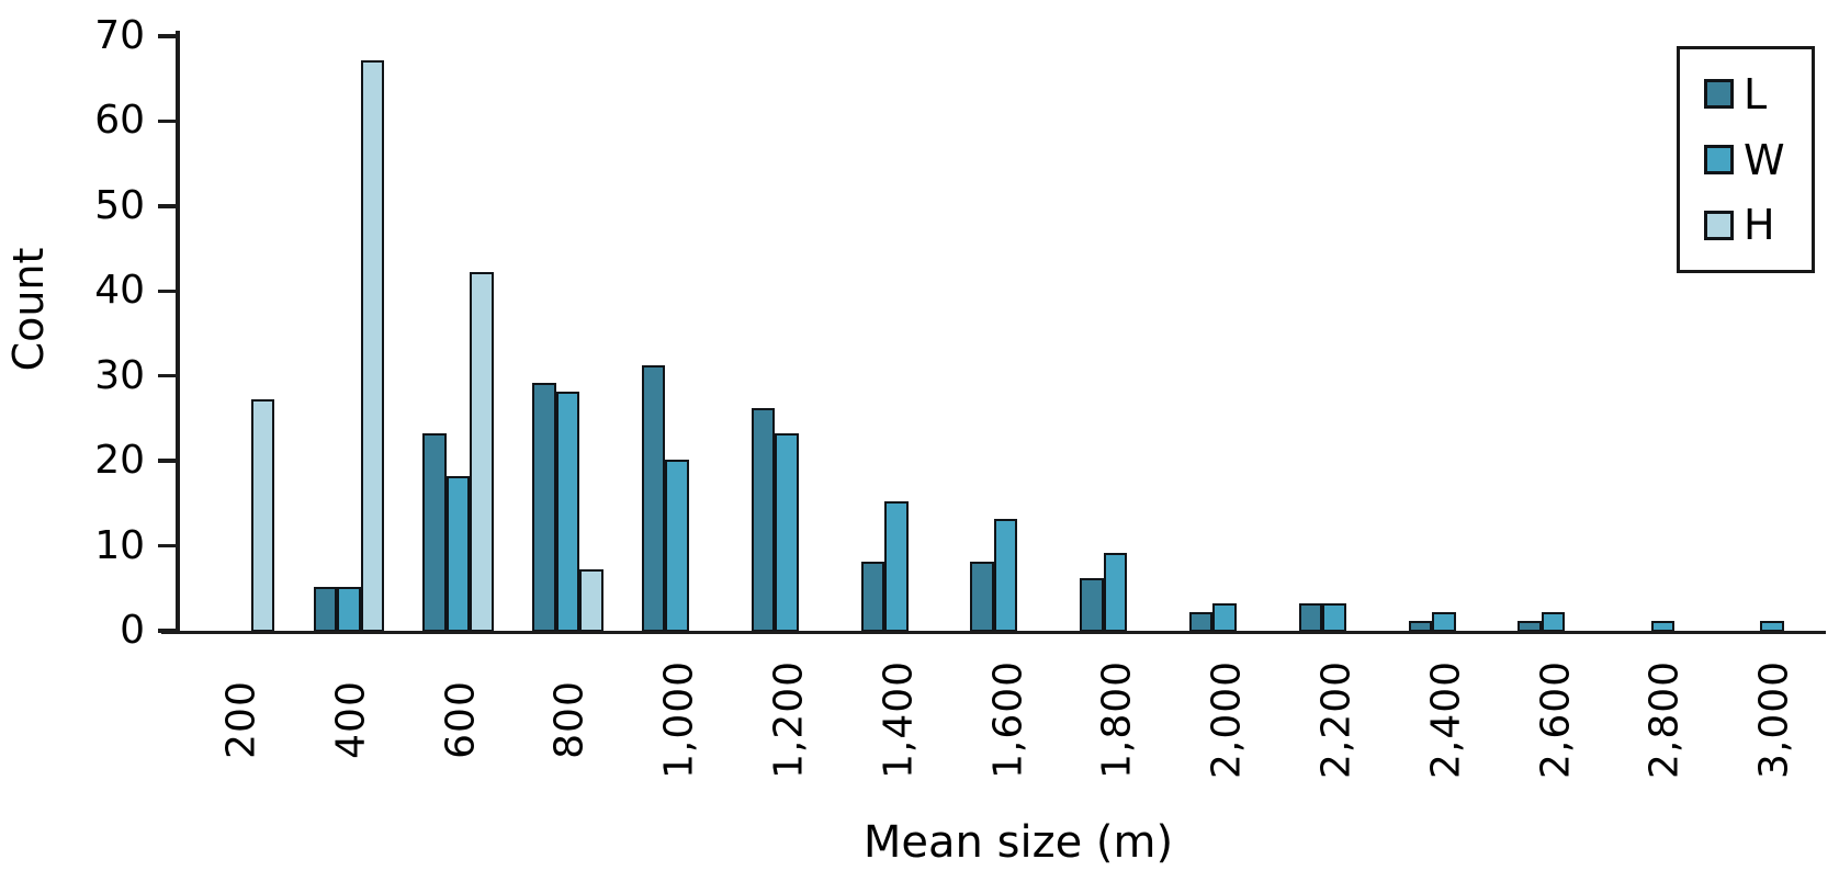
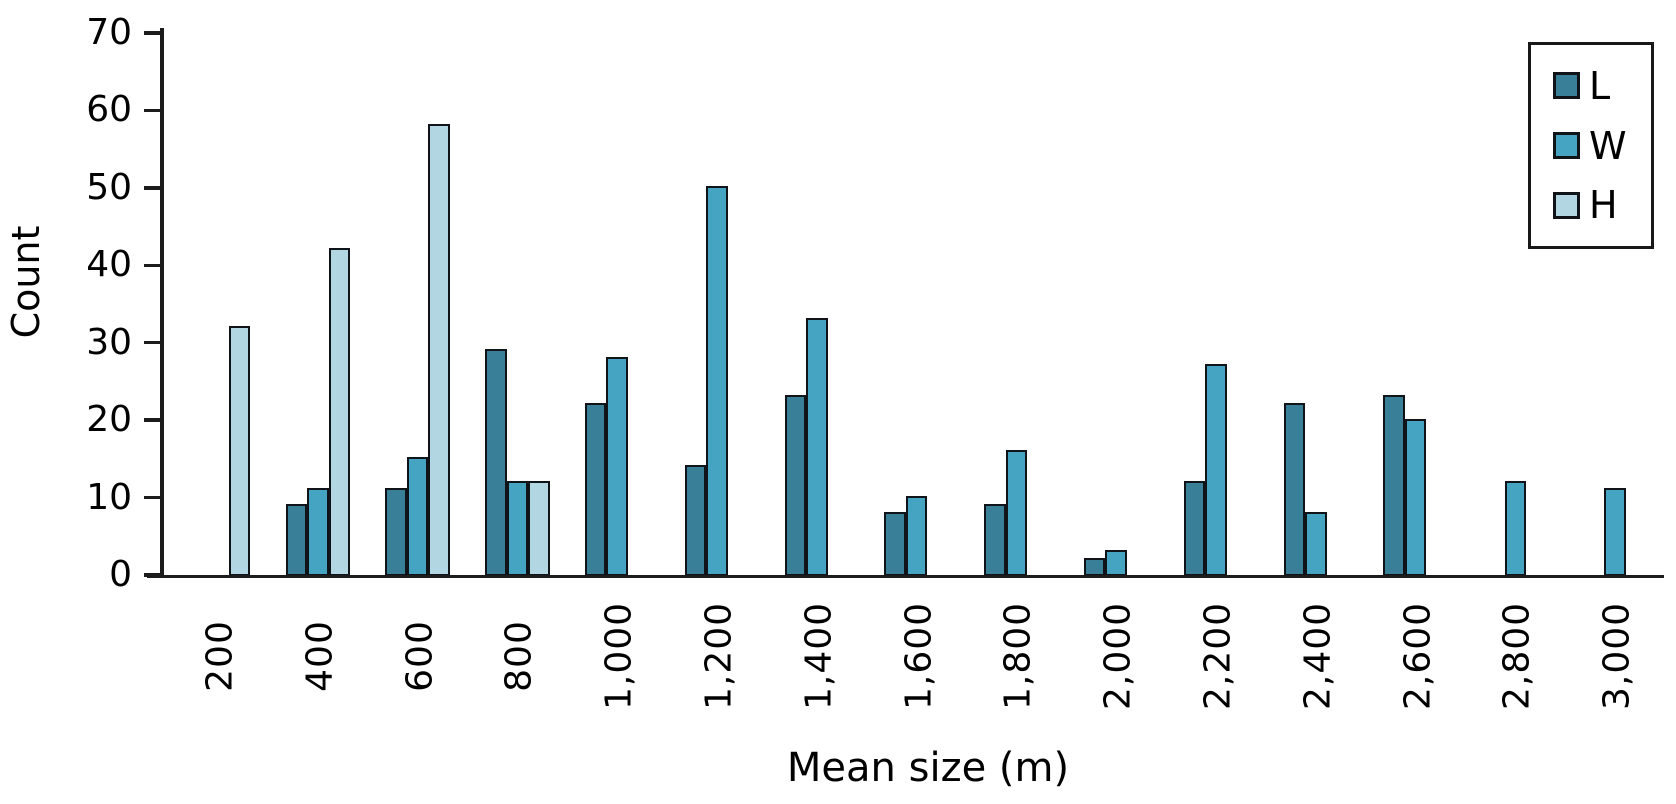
H/200: 27 -> 32
L/400: 5 -> 9
W/400: 5 -> 11
H/400: 67 -> 42
L/600: 23 -> 11
W/600: 18 -> 15
H/600: 42 -> 58
W/800: 28 -> 12
H/800: 7 -> 12
L/1,000: 31 -> 22
W/1,000: 20 -> 28
L/1,200: 26 -> 14
W/1,200: 23 -> 50
L/1,400: 8 -> 23
W/1,400: 15 -> 33
W/1,600: 13 -> 10
L/1,800: 6 -> 9
W/1,800: 9 -> 16
L/2,200: 3 -> 12
W/2,200: 3 -> 27
L/2,400: 1 -> 22
W/2,400: 2 -> 8
L/2,600: 1 -> 23
W/2,600: 2 -> 20
W/2,800: 1 -> 12
W/3,000: 1 -> 11
